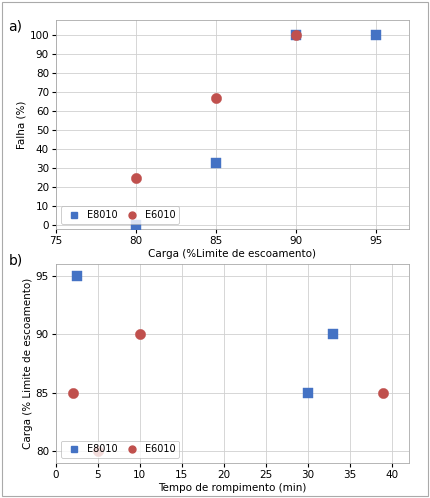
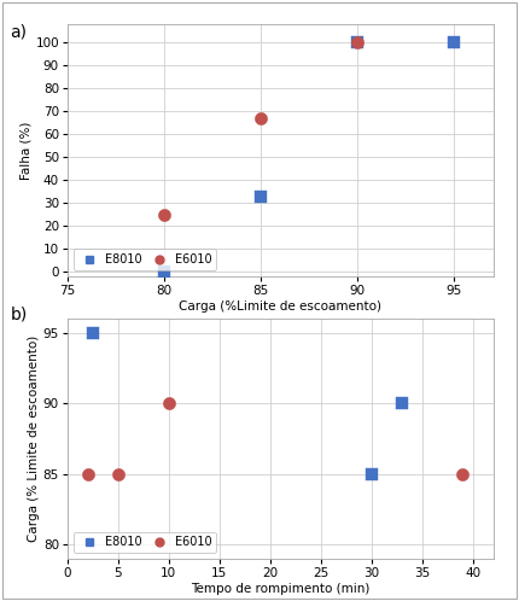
E6010/5: 80 -> 85
